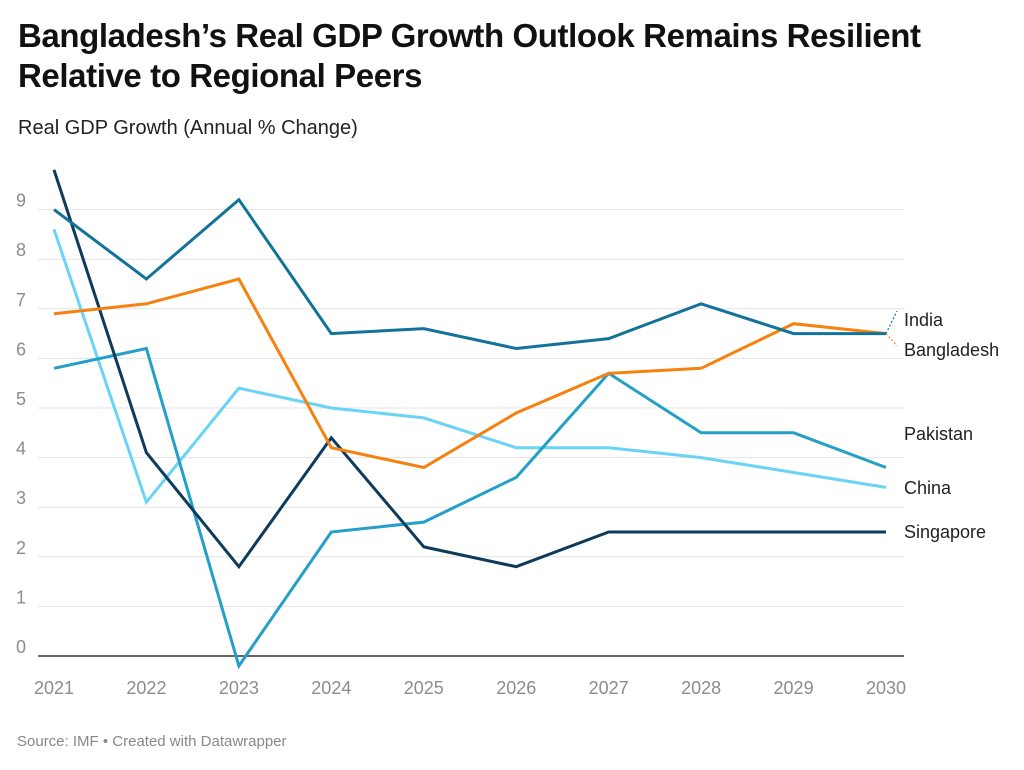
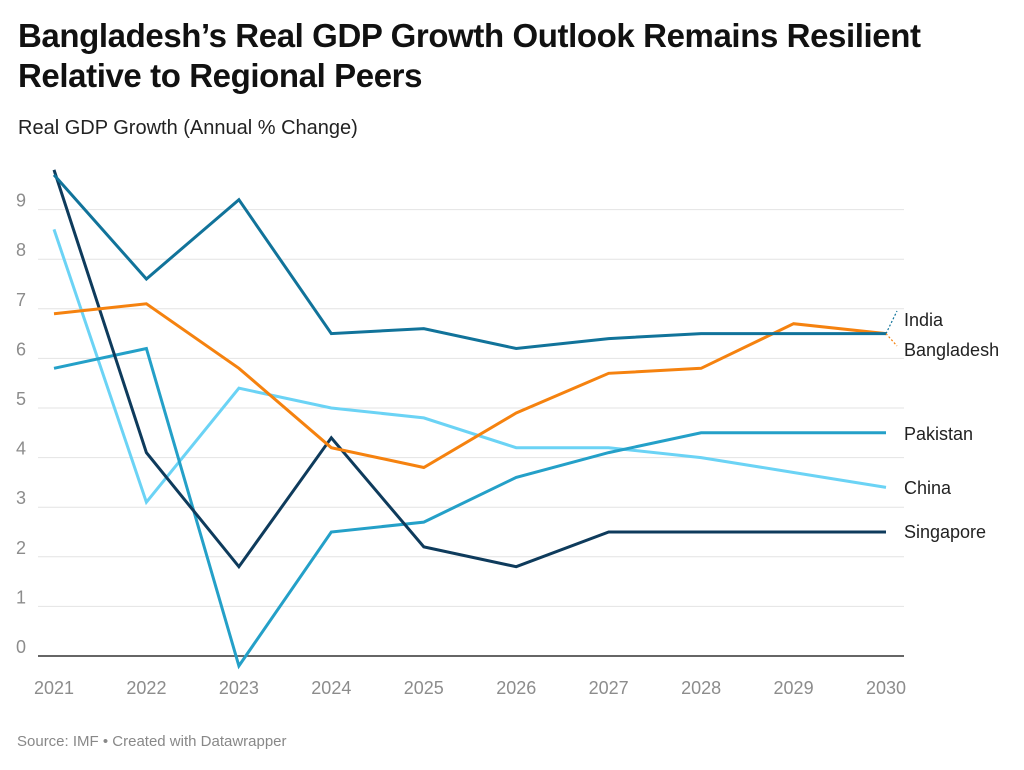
India/2021: 9.0 -> 9.7
Bangladesh/2023: 7.6 -> 5.8
Pakistan/2027: 5.7 -> 4.1
India/2028: 7.1 -> 6.5
Pakistan/2030: 3.8 -> 4.5
